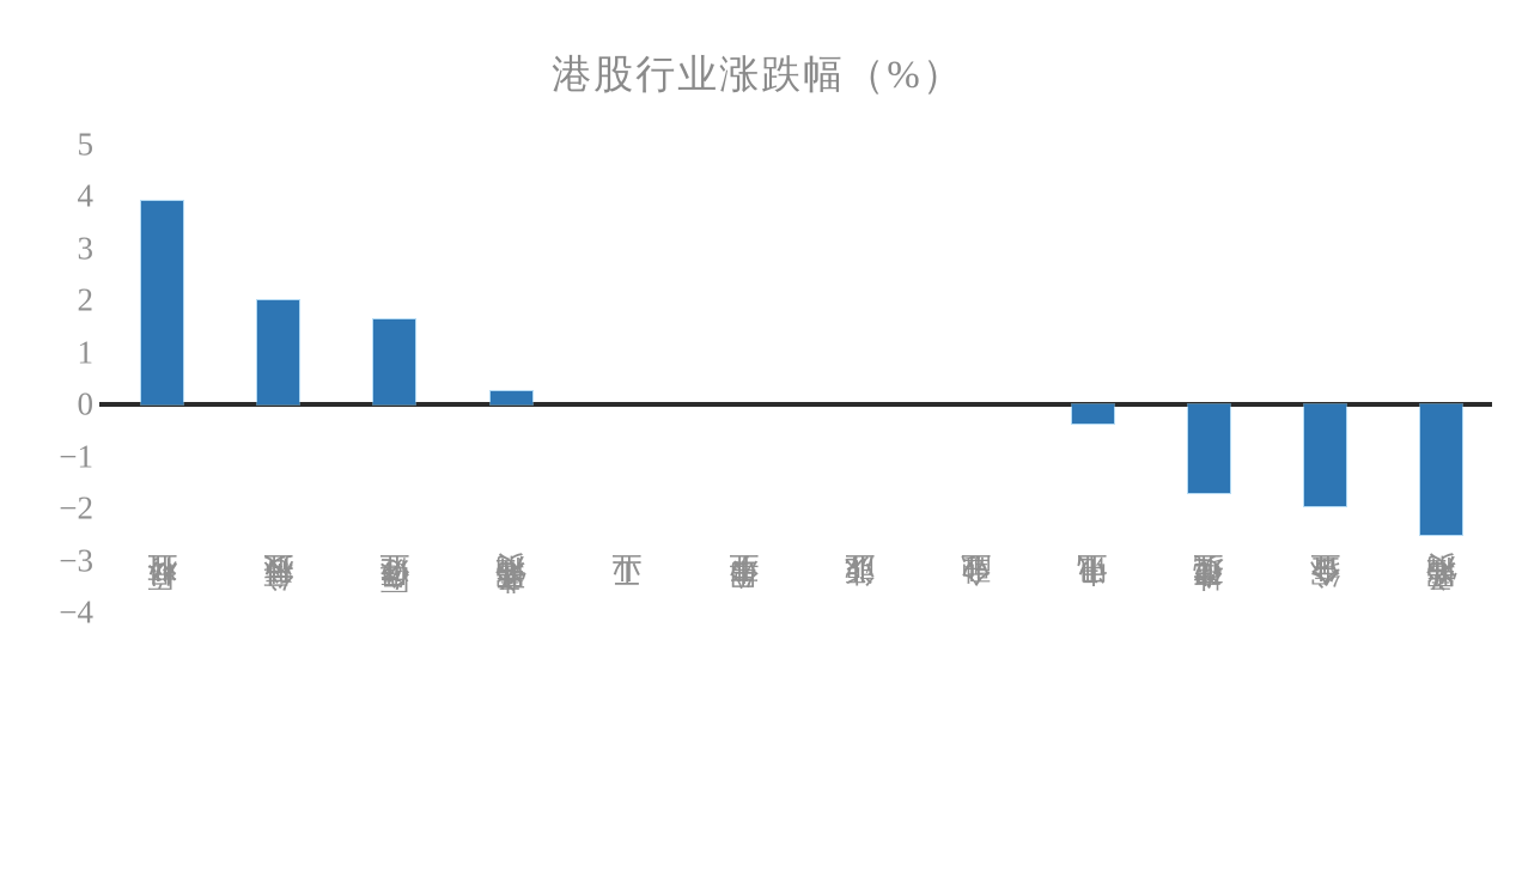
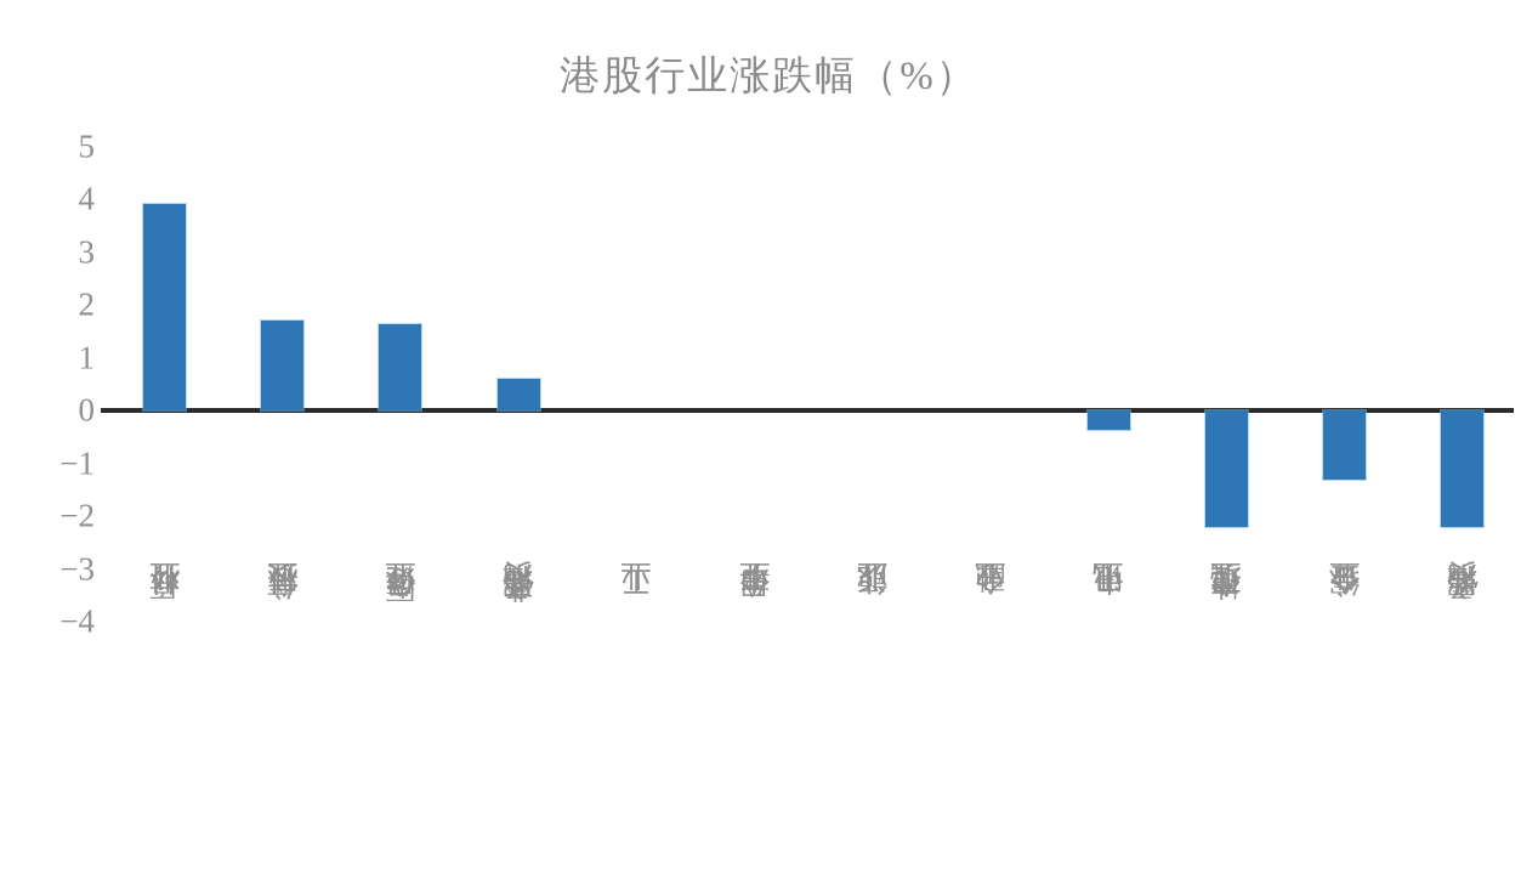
信息科技业: 2.0 -> 1.7
非必需性消费: 0.2 -> 0.6
地产建筑业: -1.7 -> -2.2
综合企业: -1.9 -> -1.3
必需性消费: -2.5 -> -2.2
